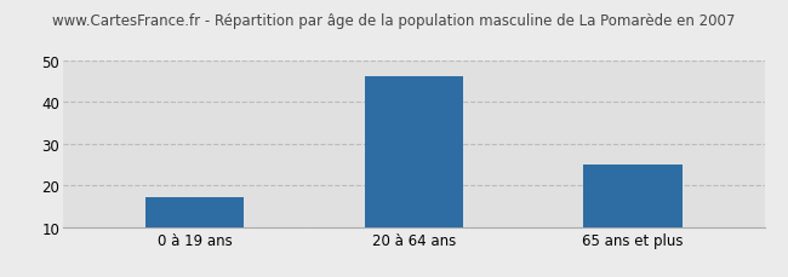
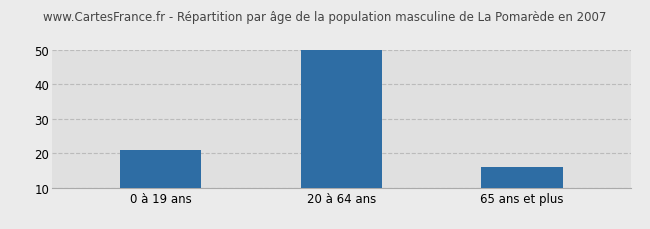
0 à 19 ans: 17 -> 21
20 à 64 ans: 46 -> 50
65 ans et plus: 25 -> 16
